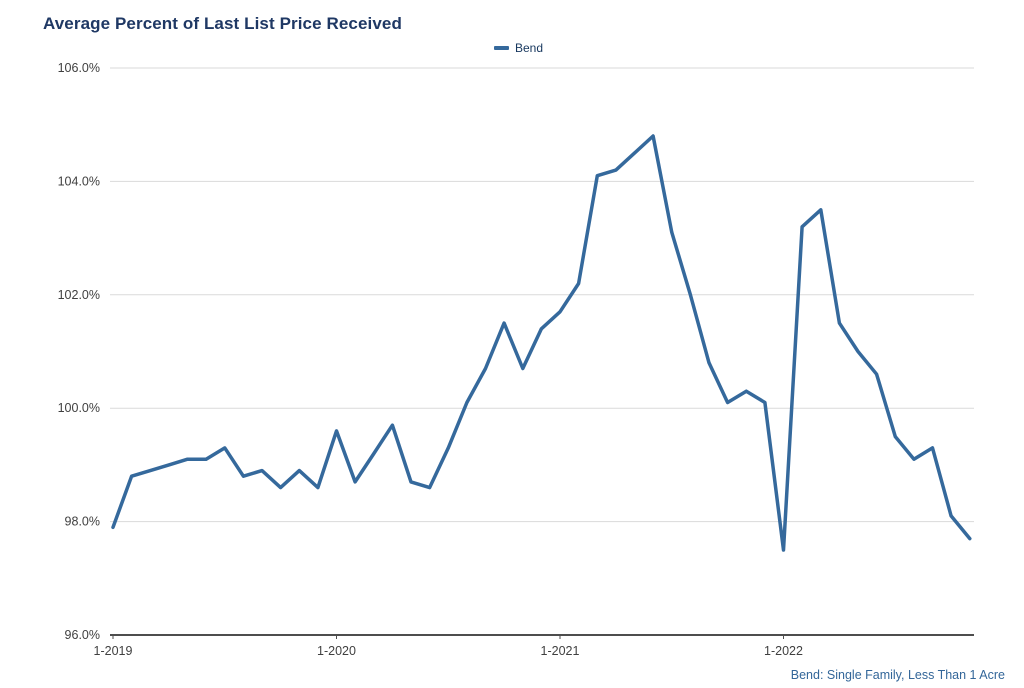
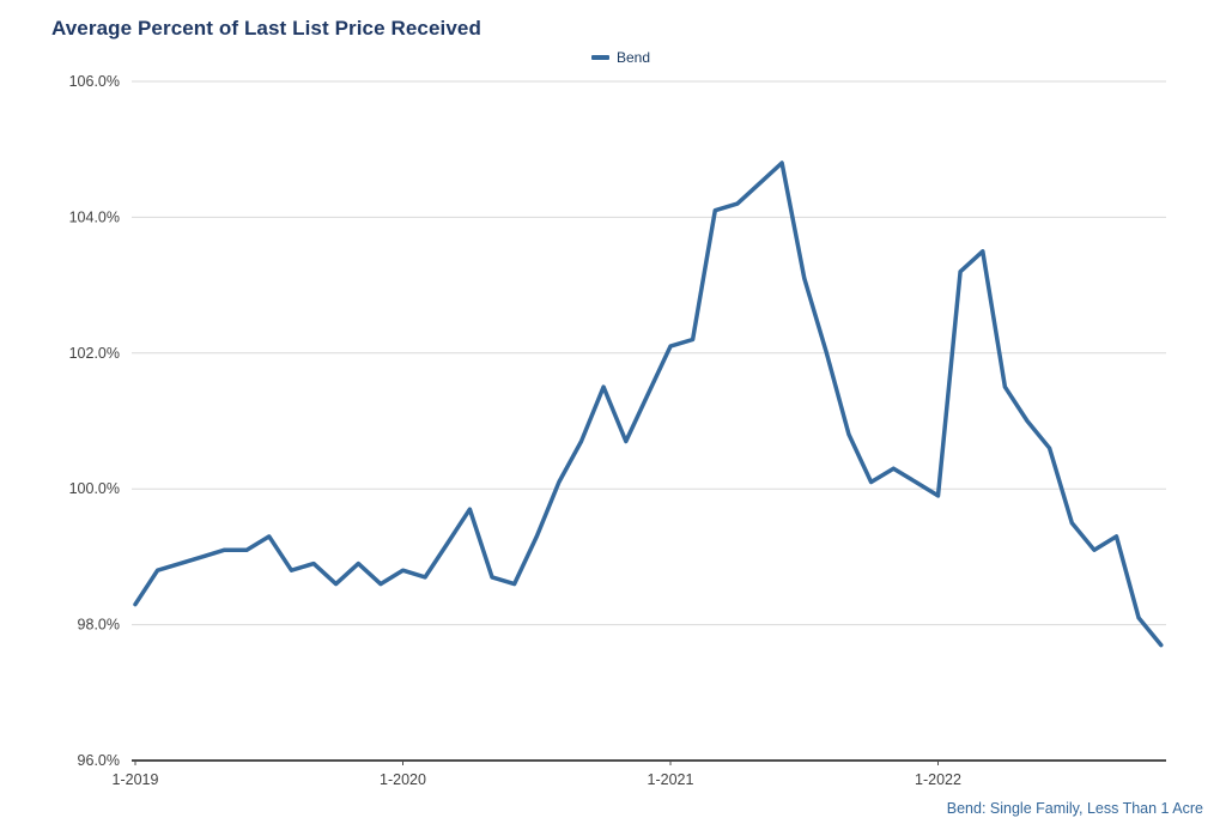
1-2019: 97.9% -> 98.3%
1-2020: 99.6% -> 98.8%
1-2021: 101.7% -> 102.1%
1-2022: 97.5% -> 99.9%
